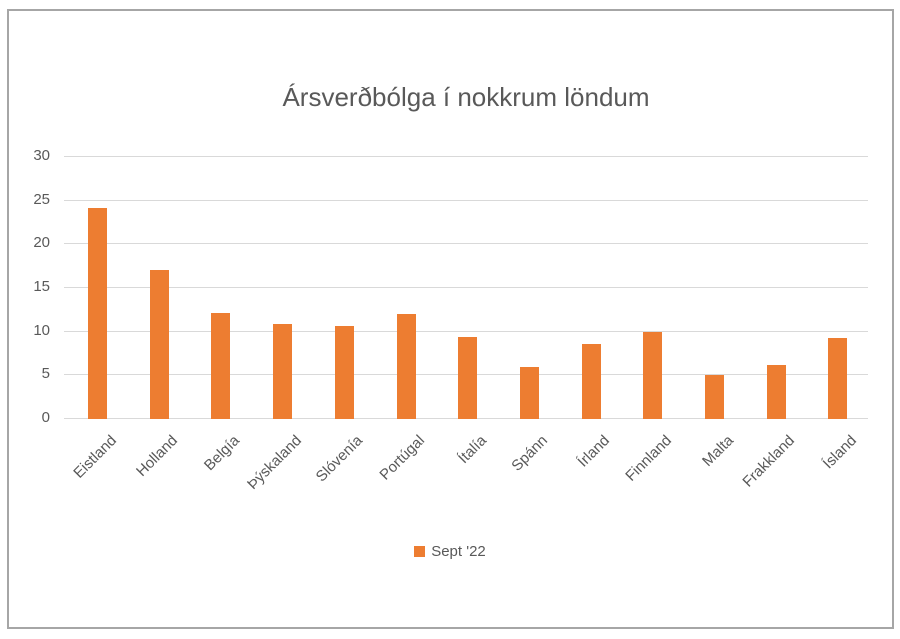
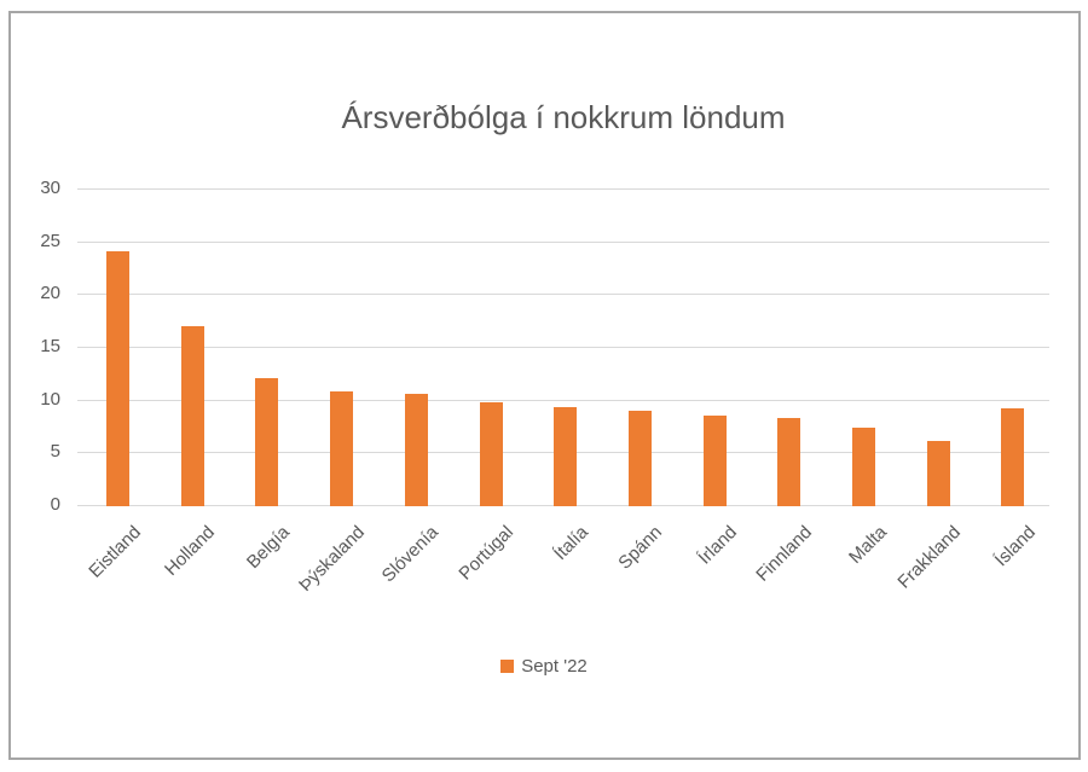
Portúgal: 12 -> 10
Spánn: 6 -> 9
Finnland: 10 -> 8
Malta: 5 -> 7
